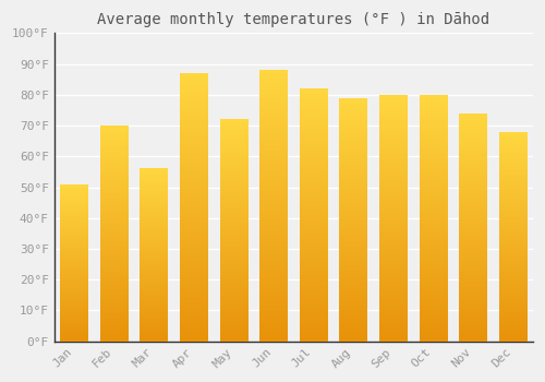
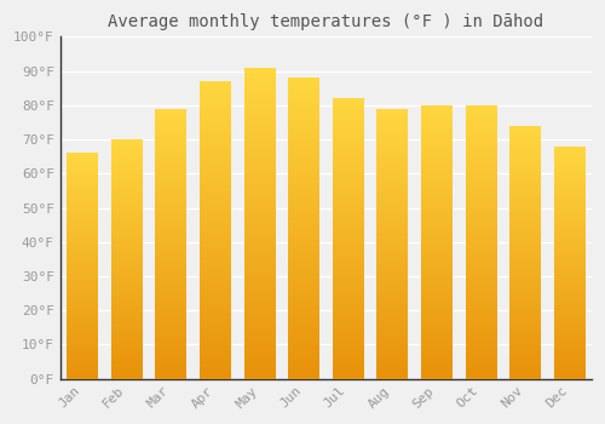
Jan: 51°F -> 66°F
Mar: 56°F -> 79°F
May: 72°F -> 91°F
